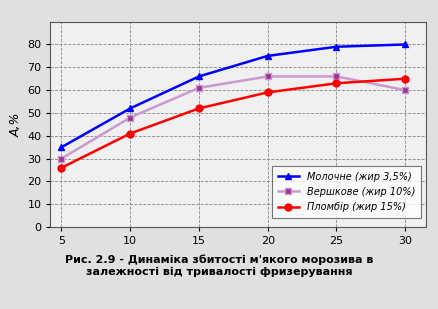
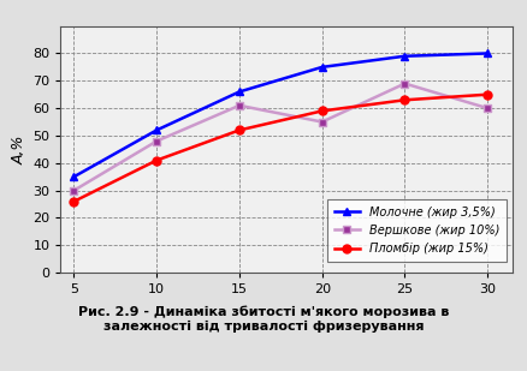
Вершкове (жир 10%)/20: 66 -> 55
Вершкове (жир 10%)/25: 66 -> 69
